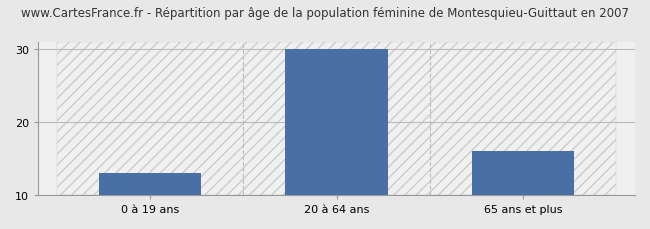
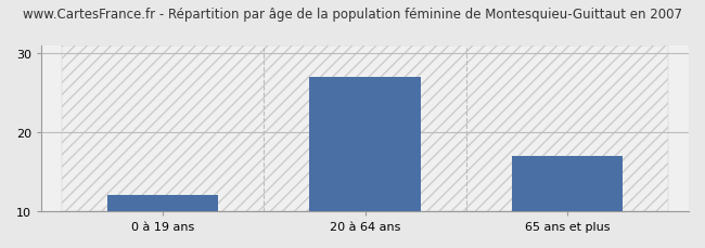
0 à 19 ans: 13 -> 12
20 à 64 ans: 30 -> 27
65 ans et plus: 16 -> 17
